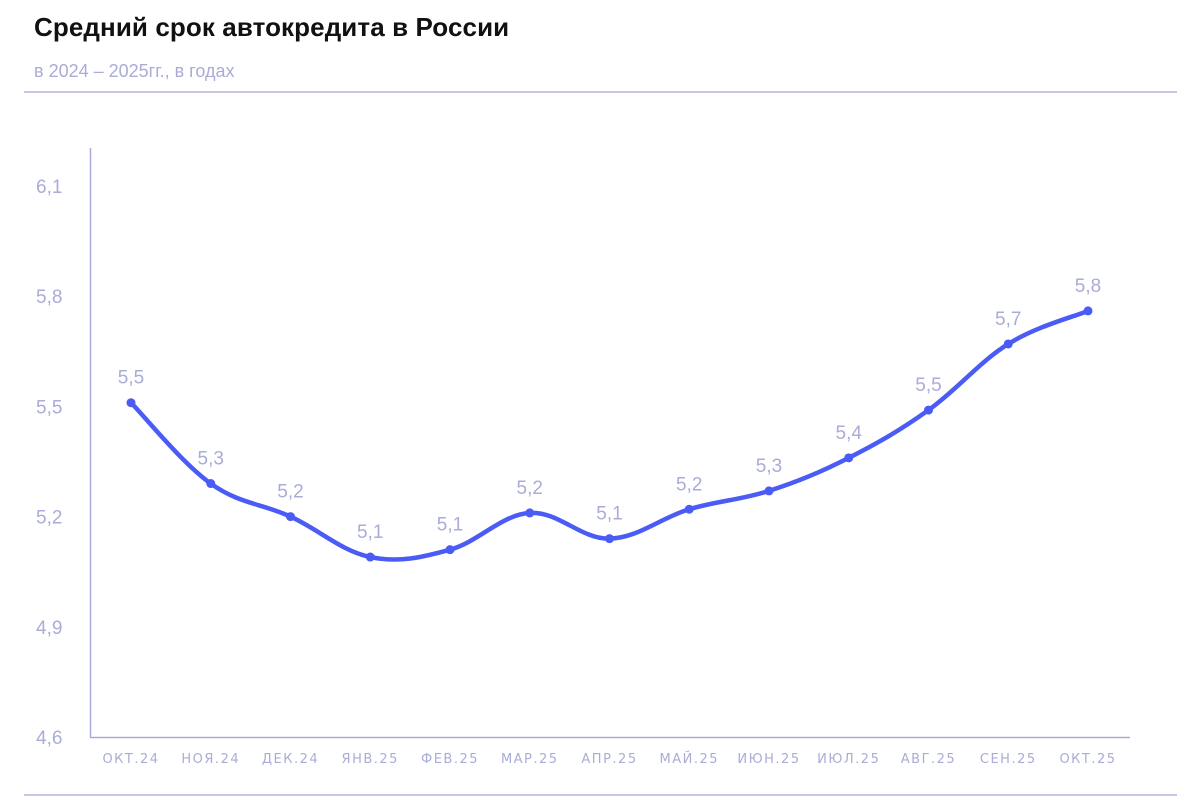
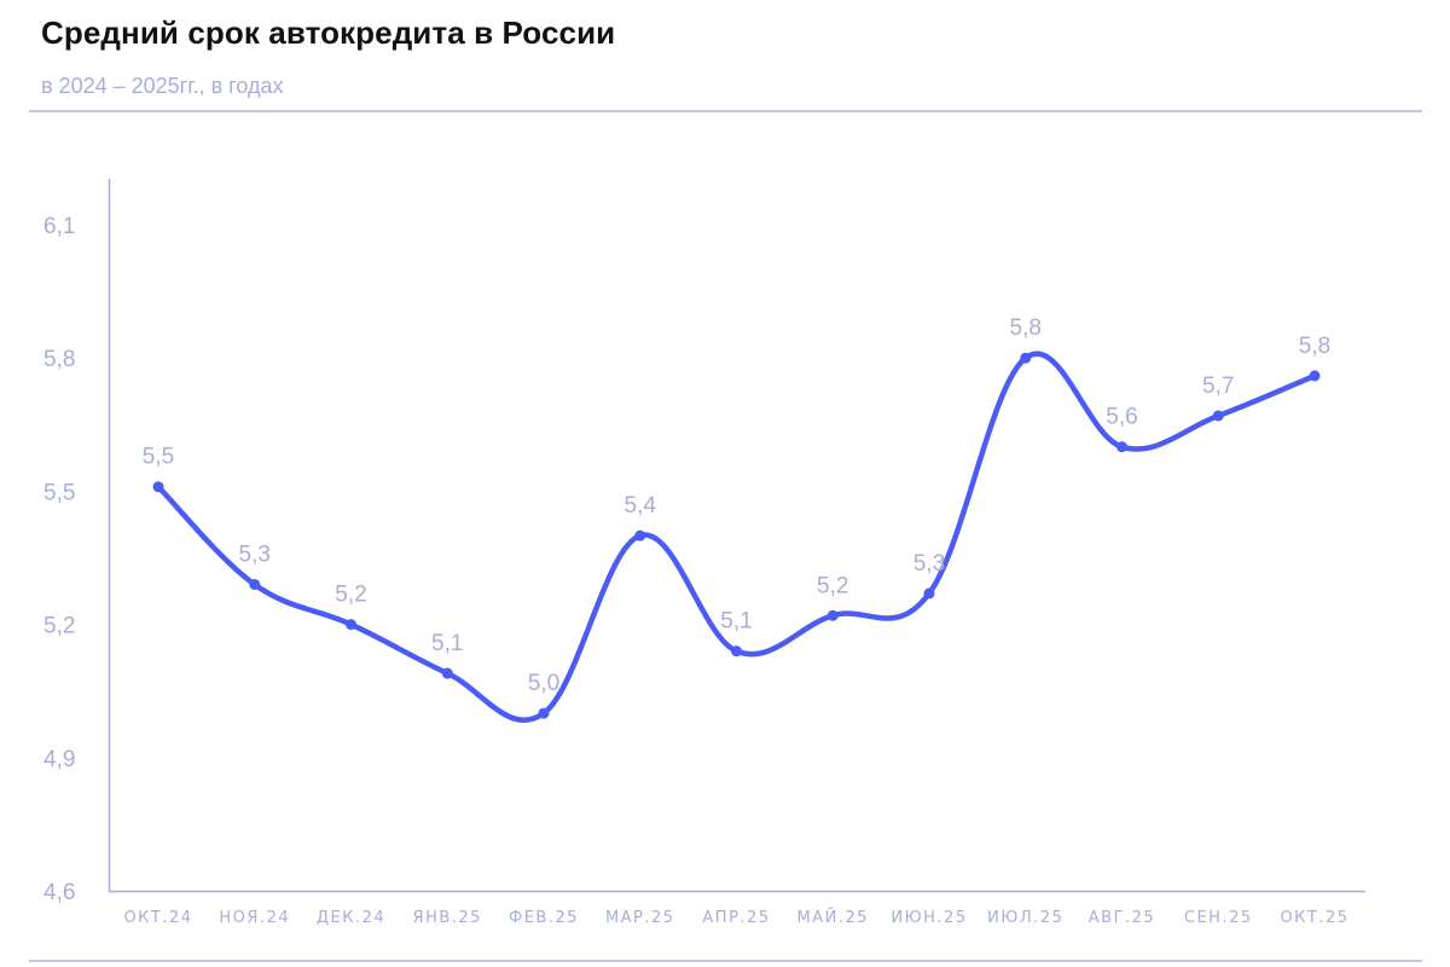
ФЕВ.25: 5,1 -> 5,0
МАР.25: 5,2 -> 5,4
ИЮЛ.25: 5,4 -> 5,8
АВГ.25: 5,5 -> 5,6
